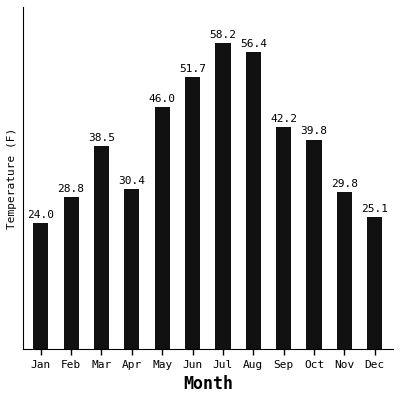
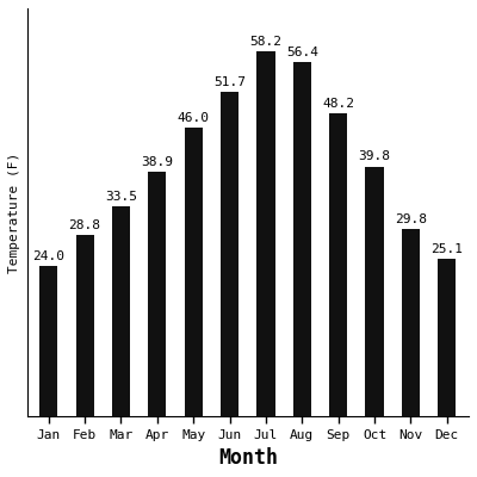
Mar: 38.5 -> 33.5
Apr: 30.4 -> 38.9
Sep: 42.2 -> 48.2
